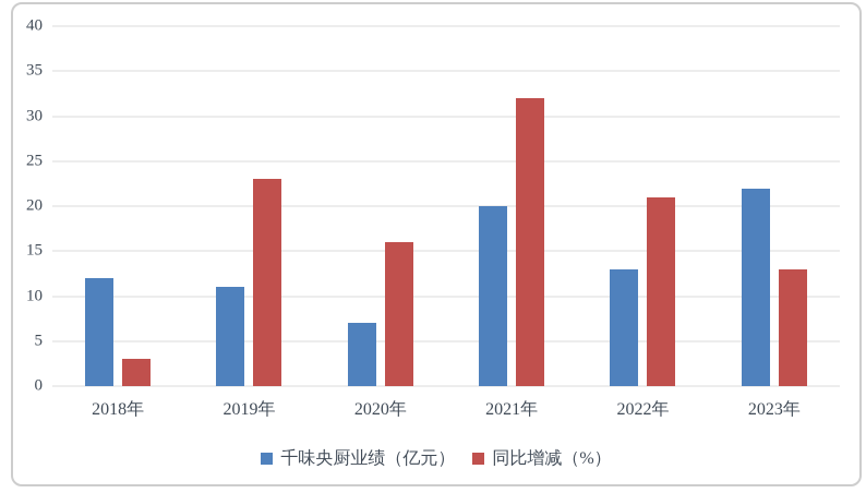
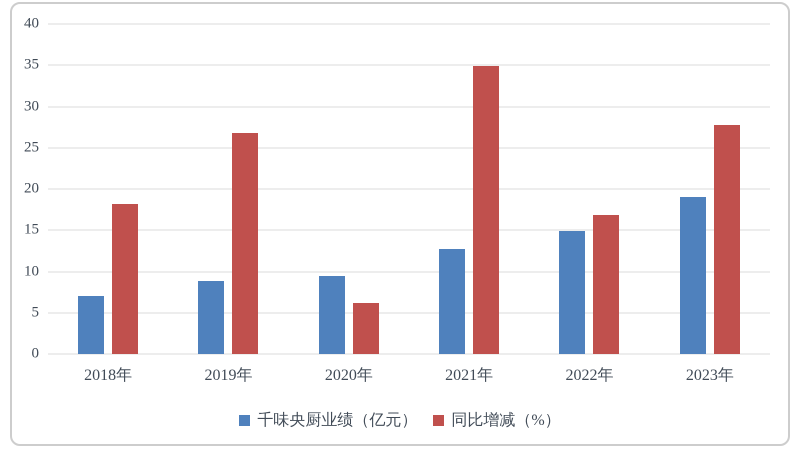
千味央厨业绩（亿元）/2018年: 12 -> 7
同比增减（%）/2018年: 3 -> 18
千味央厨业绩（亿元）/2019年: 11 -> 9
同比增减（%）/2019年: 23 -> 27
千味央厨业绩（亿元）/2020年: 7 -> 9
同比增减（%）/2020年: 16 -> 6
千味央厨业绩（亿元）/2021年: 20 -> 13
同比增减（%）/2021年: 32 -> 35
千味央厨业绩（亿元）/2022年: 13 -> 15
同比增减（%）/2022年: 21 -> 17
千味央厨业绩（亿元）/2023年: 22 -> 19
同比增减（%）/2023年: 13 -> 28
